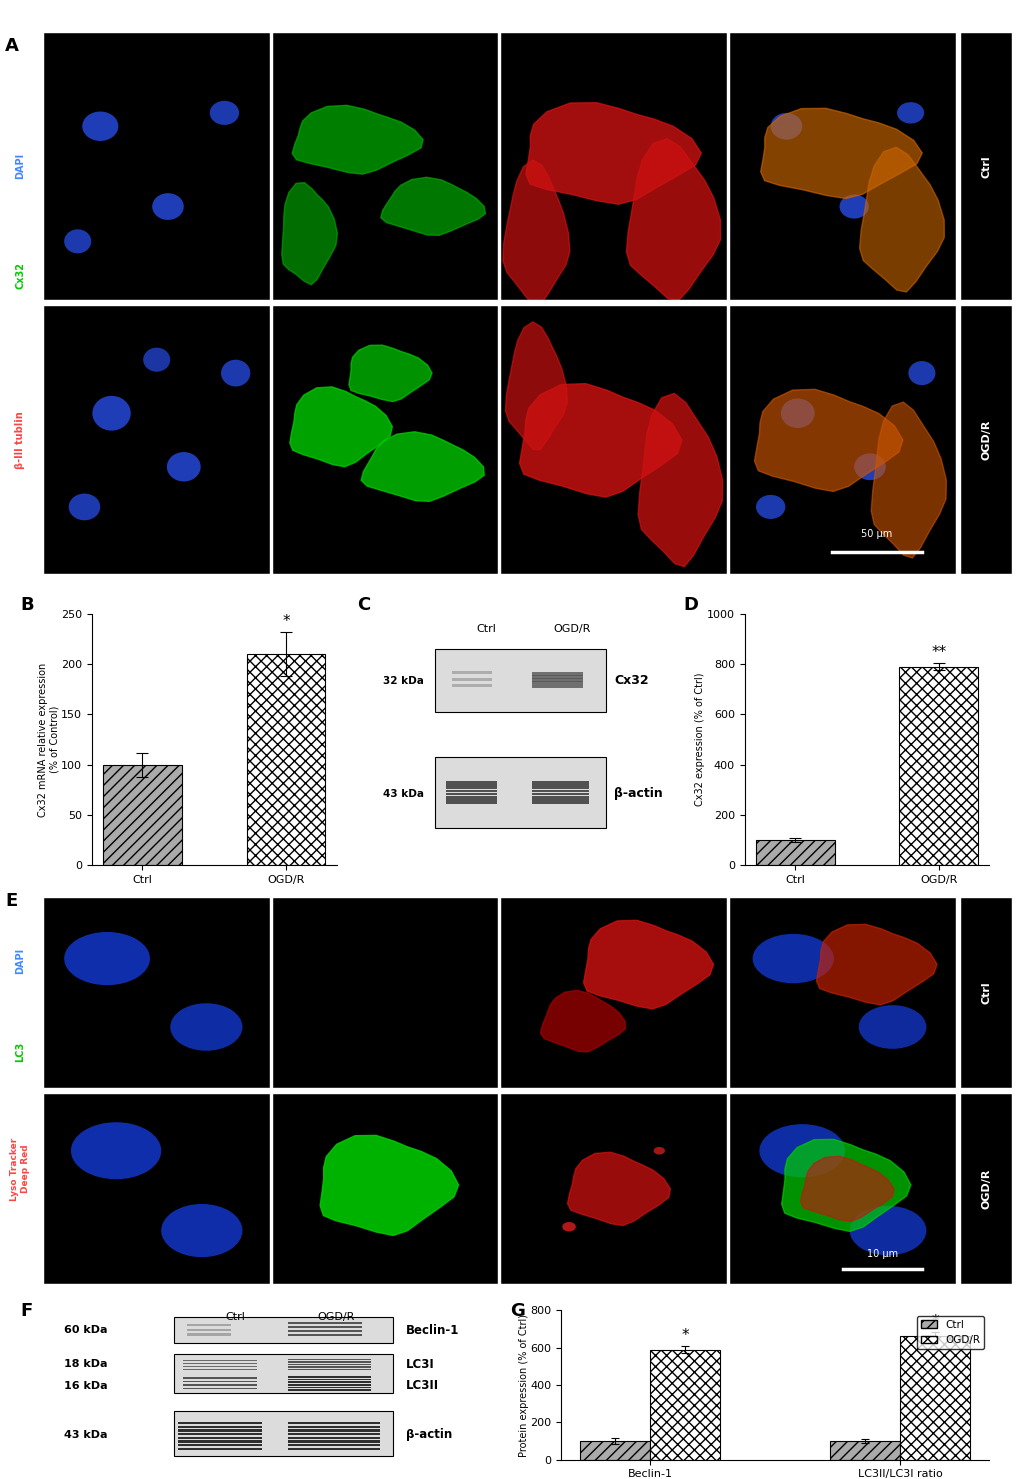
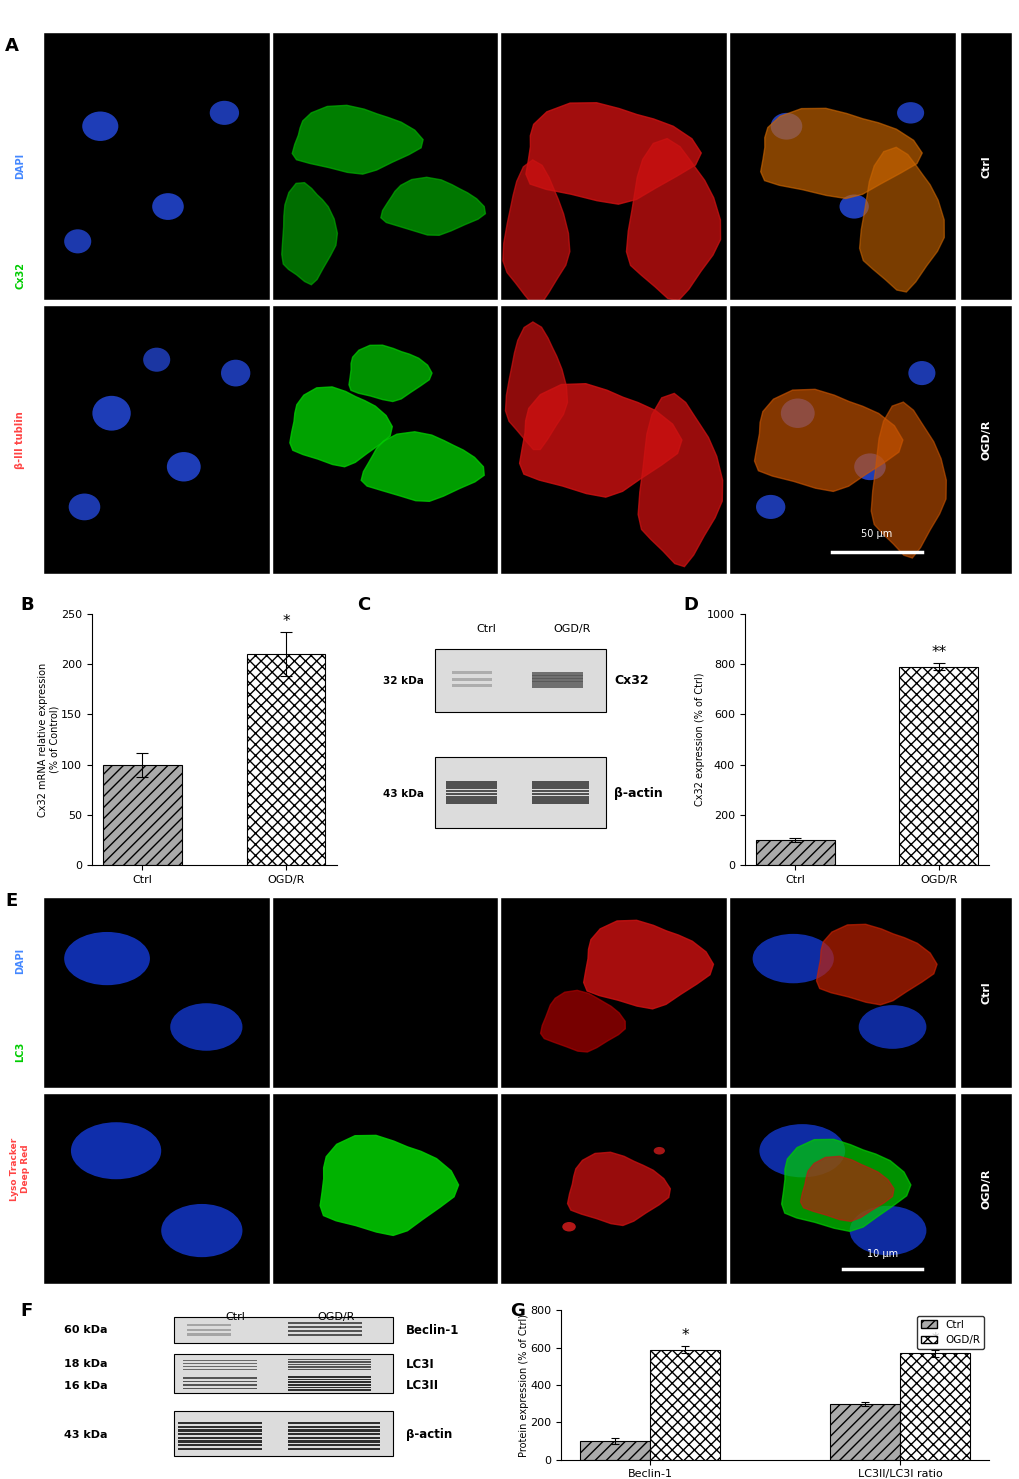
Ctrl/LC3II/LC3I ratio: 100 -> 300
OGD/R/LC3II/LC3I ratio: 660 -> 570
